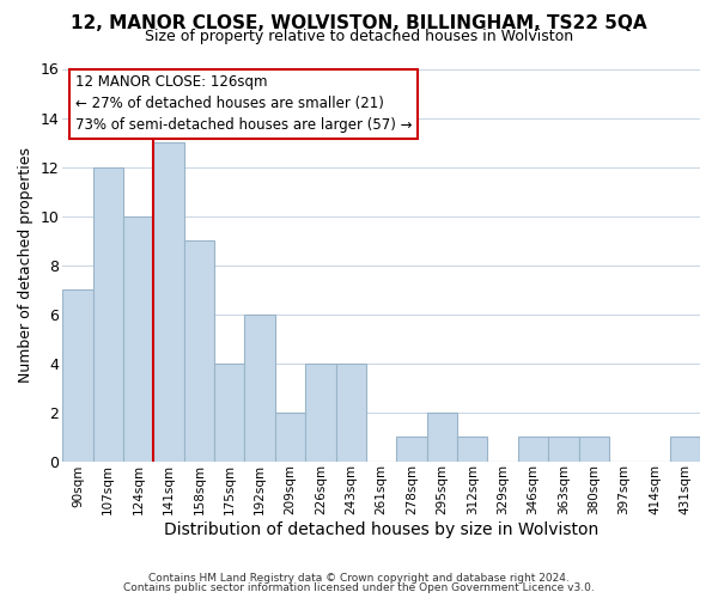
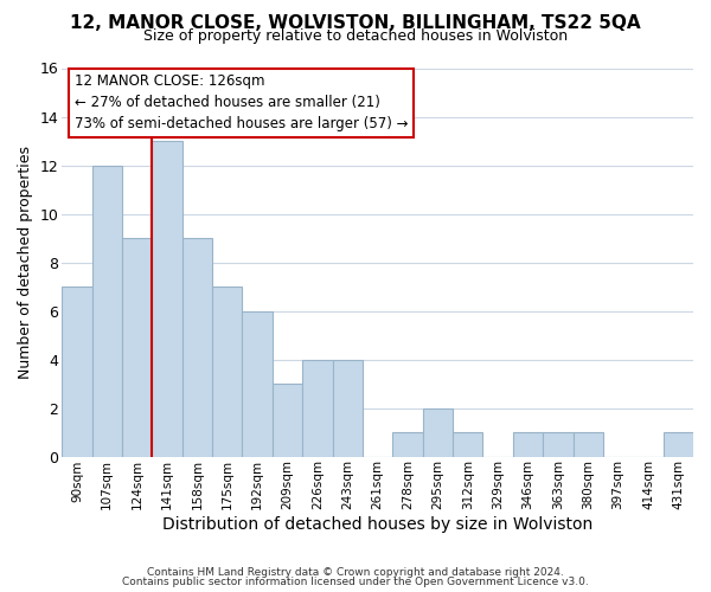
124sqm: 10 -> 9
175sqm: 4 -> 7
209sqm: 2 -> 3
